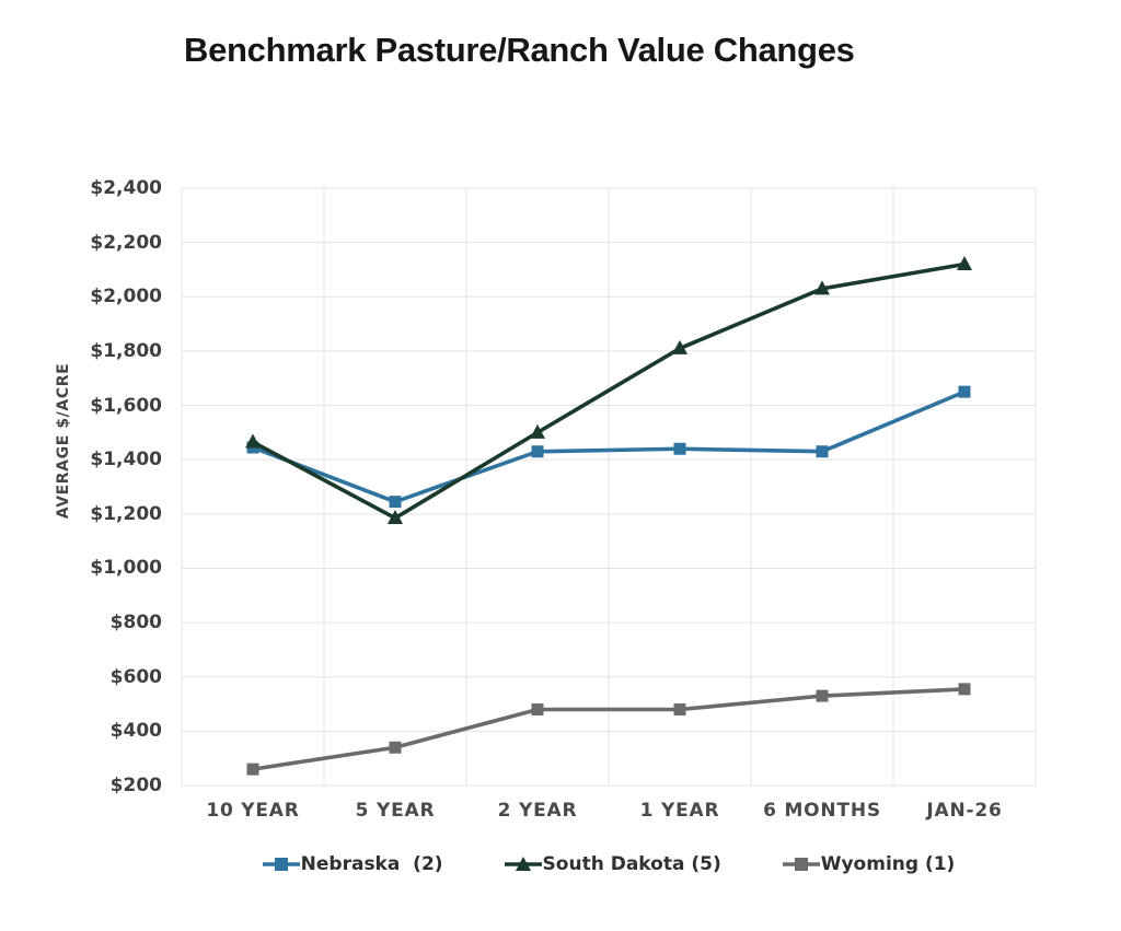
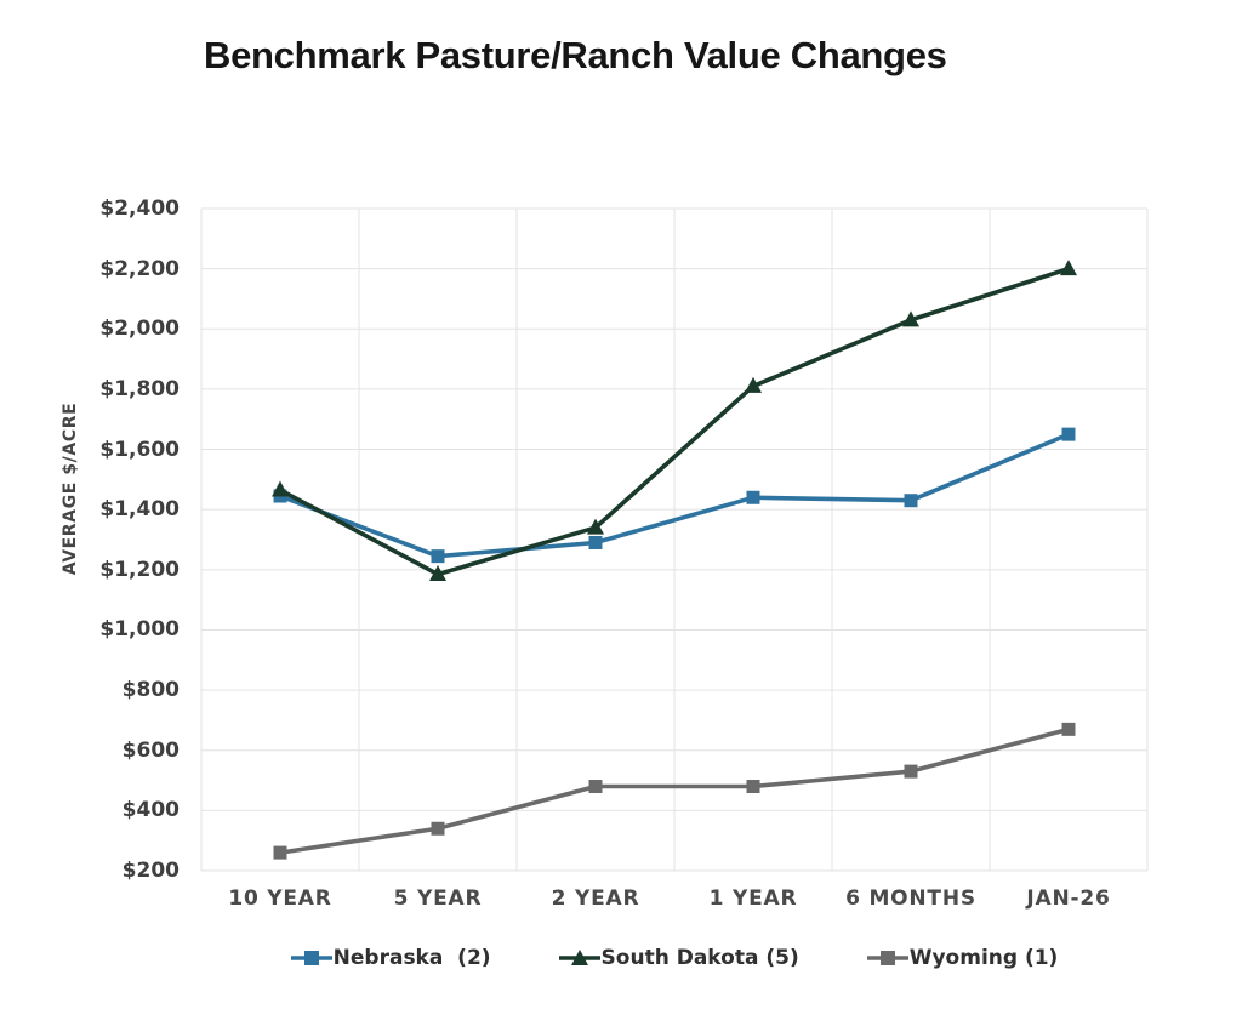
Nebraska (2)/2 YEAR: $1430 -> $1290
South Dakota (5)/2 YEAR: $1500 -> $1340
South Dakota (5)/JAN-26: $2120 -> $2200
Wyoming (1)/JAN-26: $560 -> $670
